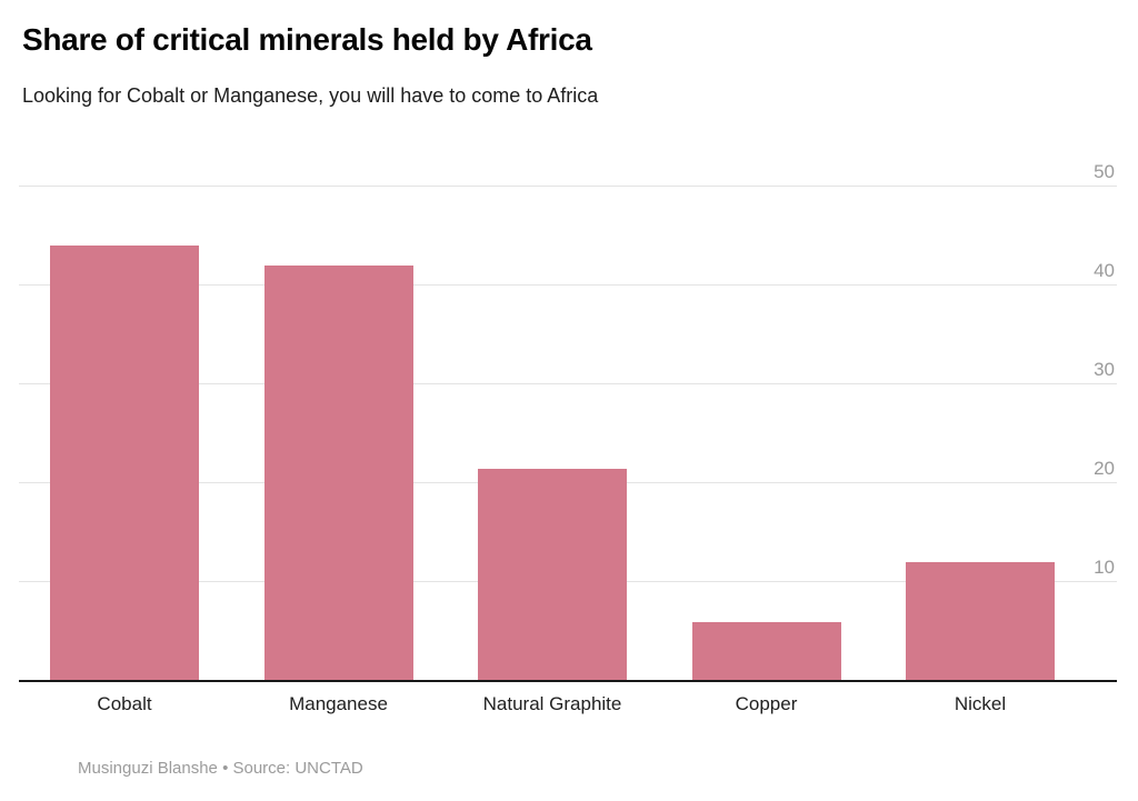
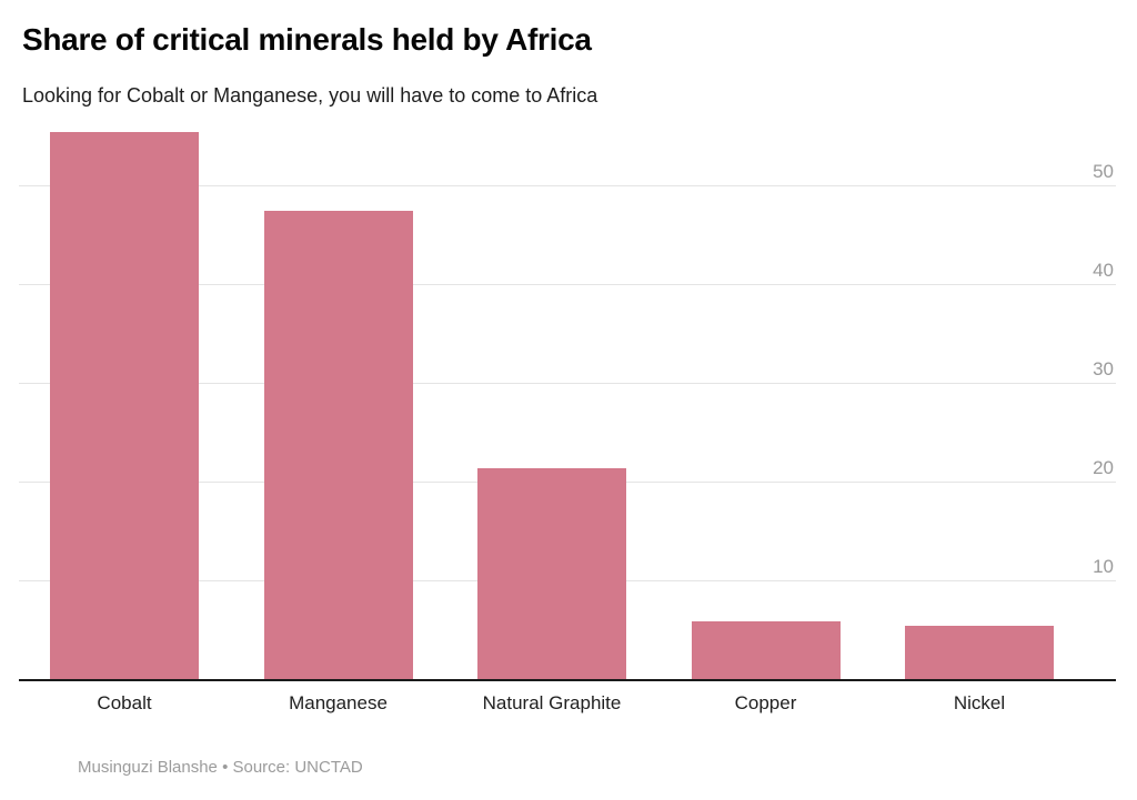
Cobalt: 44 -> 56
Manganese: 42 -> 48
Nickel: 12 -> 6
